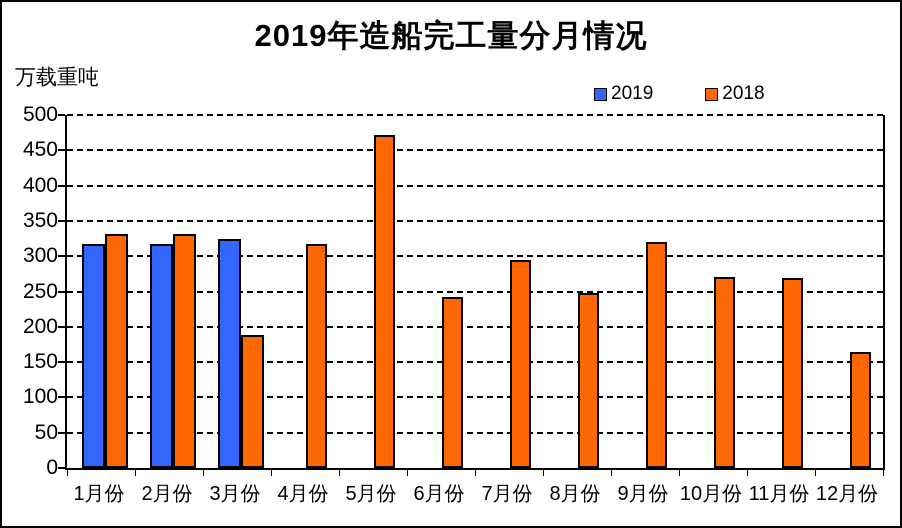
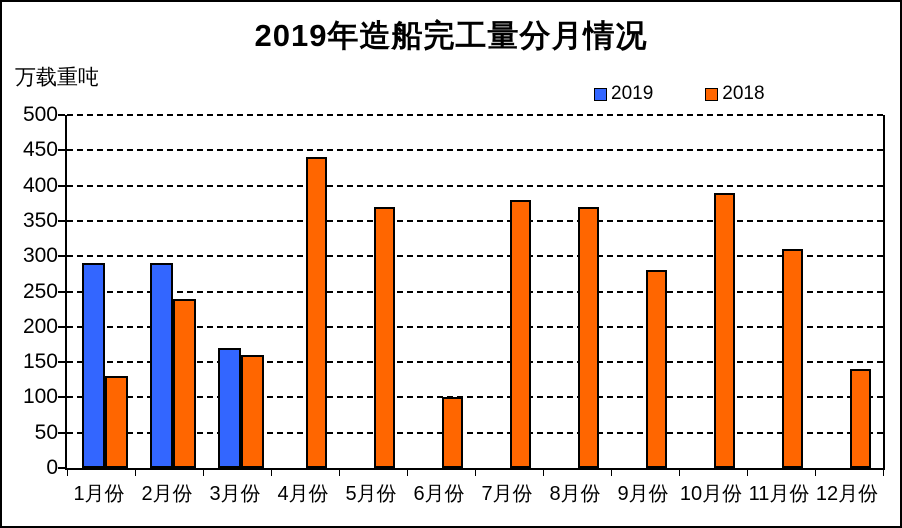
2019/1月份: 320 -> 290
2018/1月份: 330 -> 130
2019/2月份: 320 -> 290
2018/2月份: 330 -> 240
2019/3月份: 320 -> 170
2018/3月份: 190 -> 160
2018/4月份: 320 -> 440
2018/5月份: 470 -> 370
2018/6月份: 240 -> 100
2018/7月份: 300 -> 380
2018/8月份: 250 -> 370
2018/9月份: 320 -> 280
2018/10月份: 270 -> 390
2018/11月份: 270 -> 310
2018/12月份: 160 -> 140
